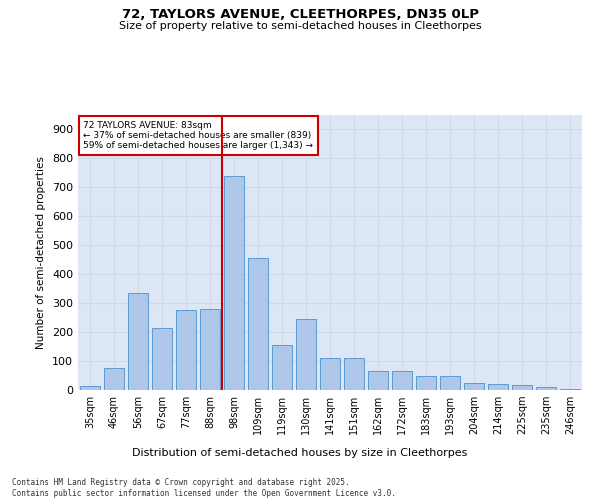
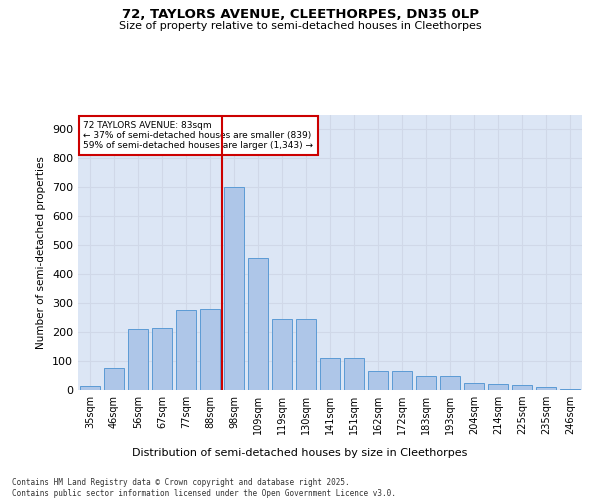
56sqm: 335 -> 210
98sqm: 740 -> 700
119sqm: 155 -> 245
